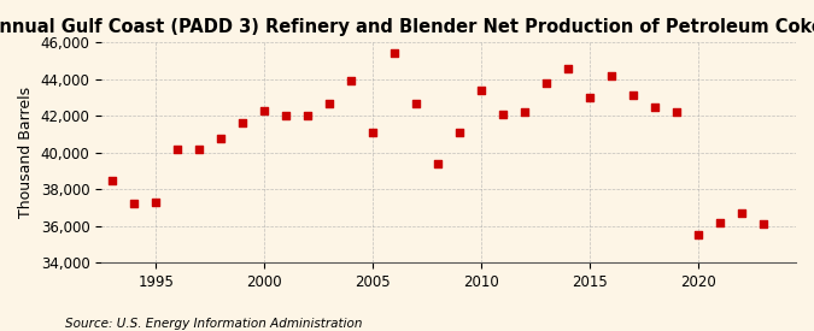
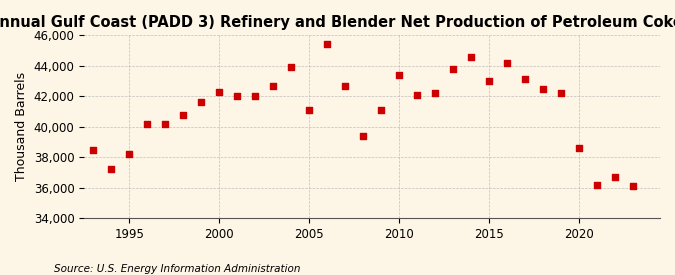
1995: 37,300 -> 38,200
2020: 35,500 -> 38,600
